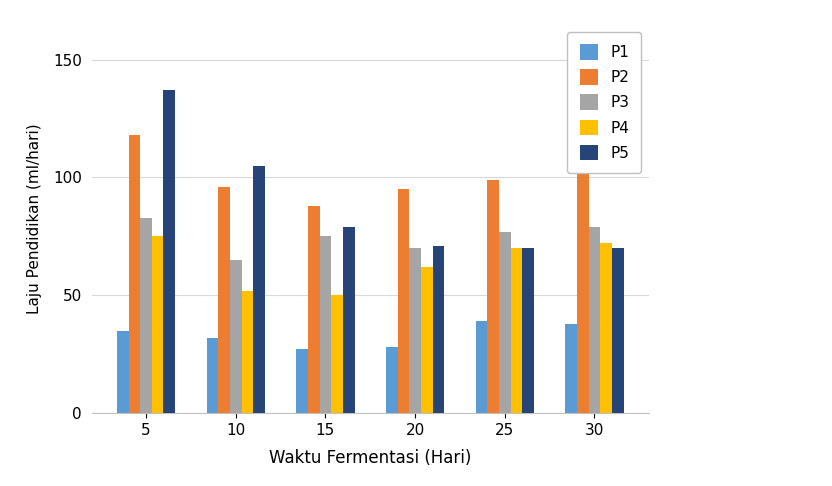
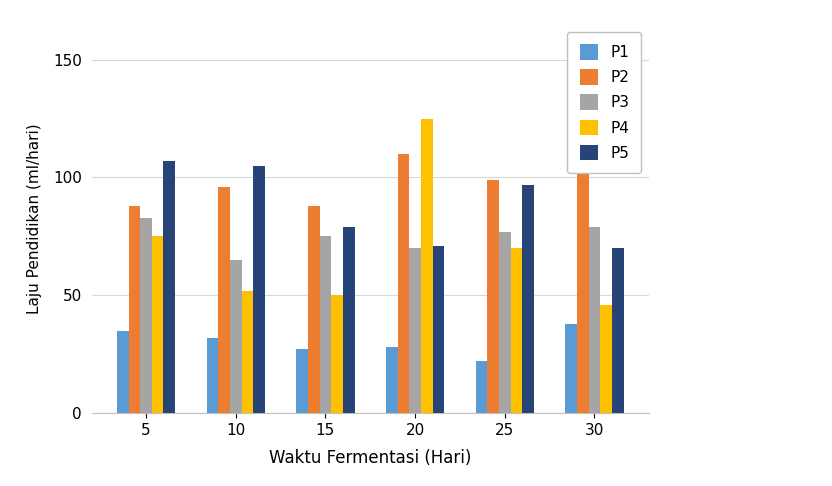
P2/5: 118 -> 88
P5/5: 137 -> 107
P2/20: 95 -> 110
P4/20: 62 -> 125
P1/25: 39 -> 22
P5/25: 70 -> 97
P4/30: 72 -> 46
